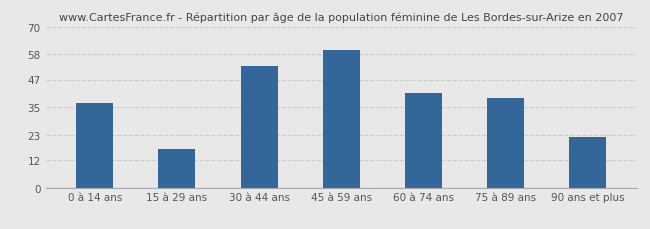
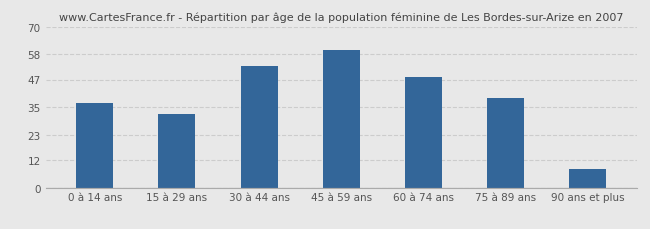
15 à 29 ans: 17 -> 32
60 à 74 ans: 41 -> 48
90 ans et plus: 22 -> 8
